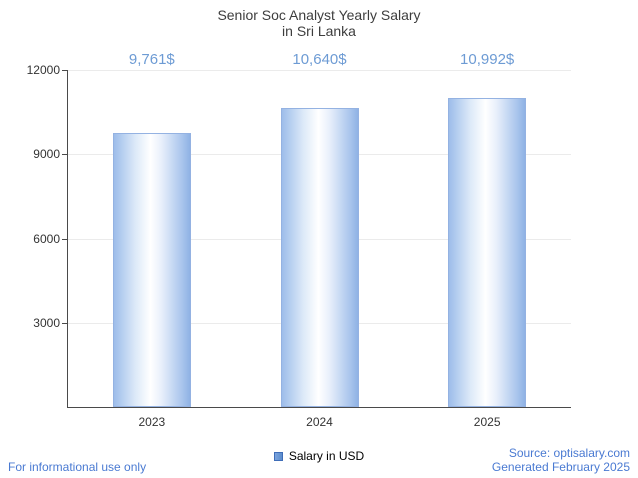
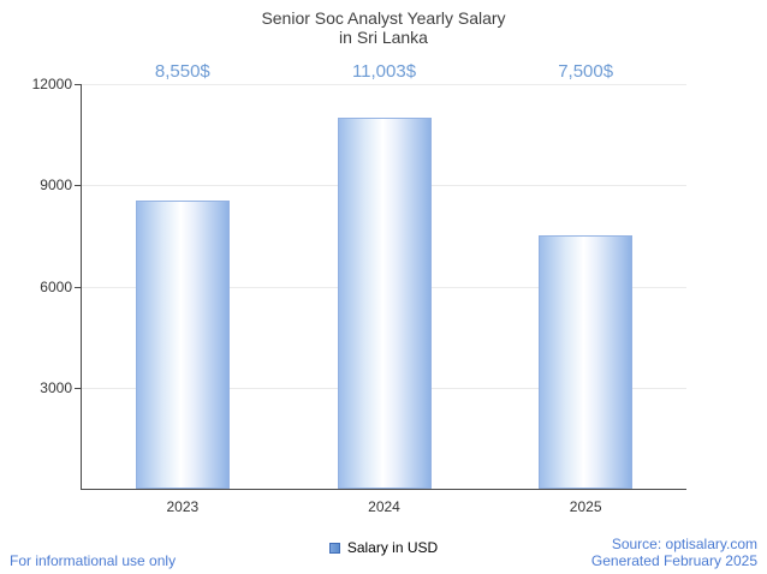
2023: 9,761 -> 8,550
2024: 10,640 -> 11,003
2025: 10,992 -> 7,500
